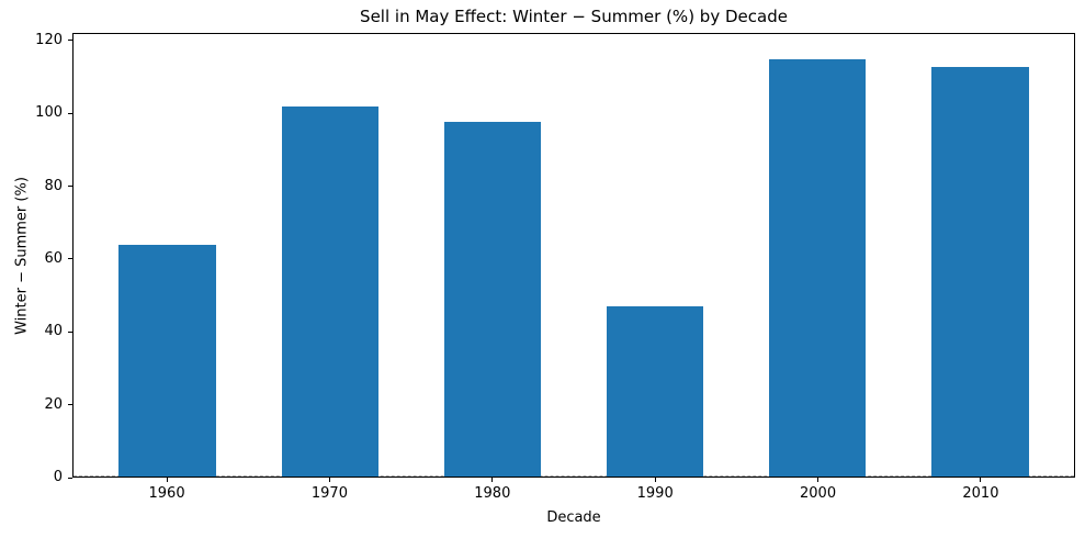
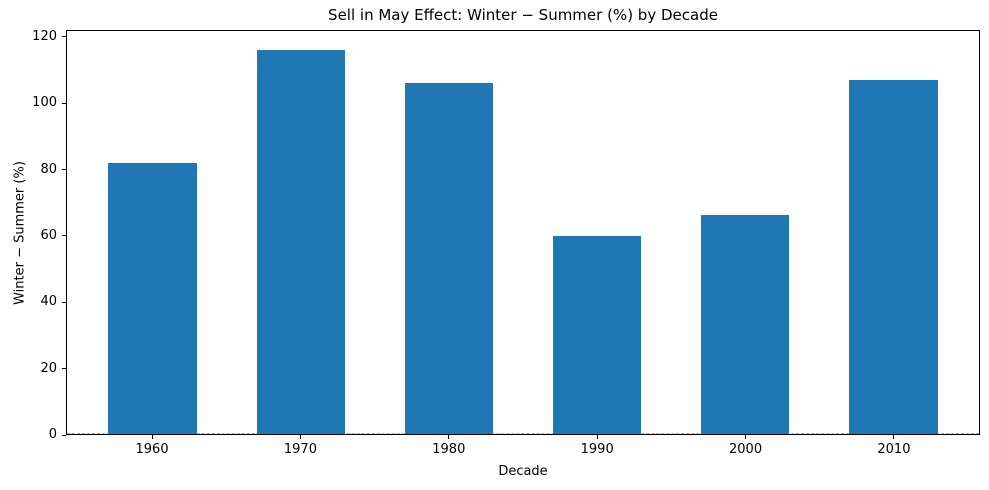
1960: 64 -> 82
1970: 102 -> 116
1980: 98 -> 106
1990: 47 -> 60
2000: 115 -> 66
2010: 113 -> 107
